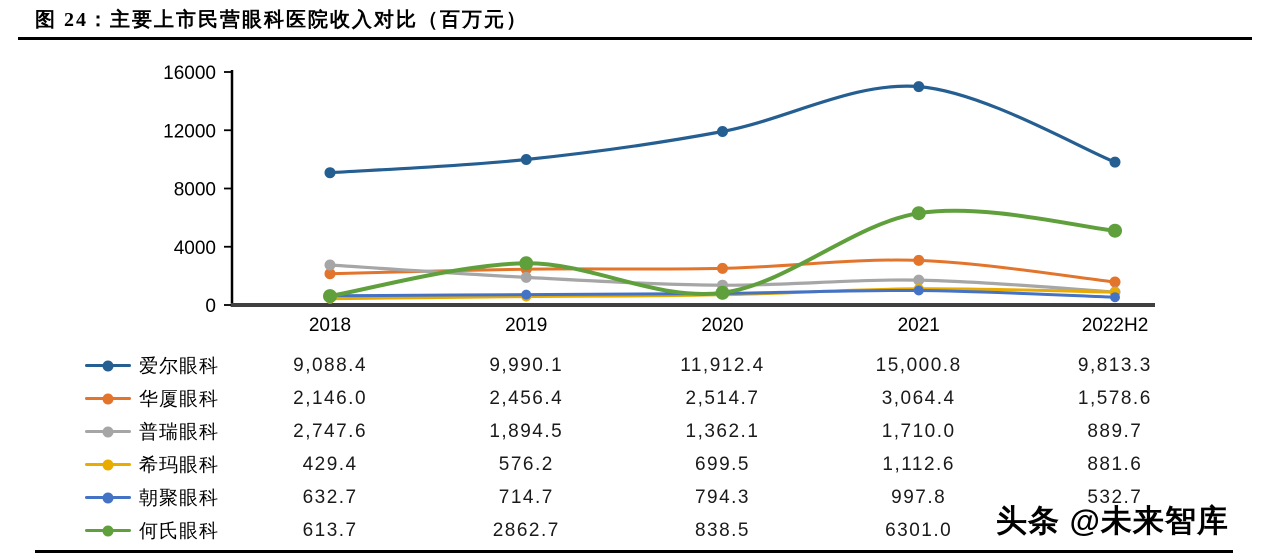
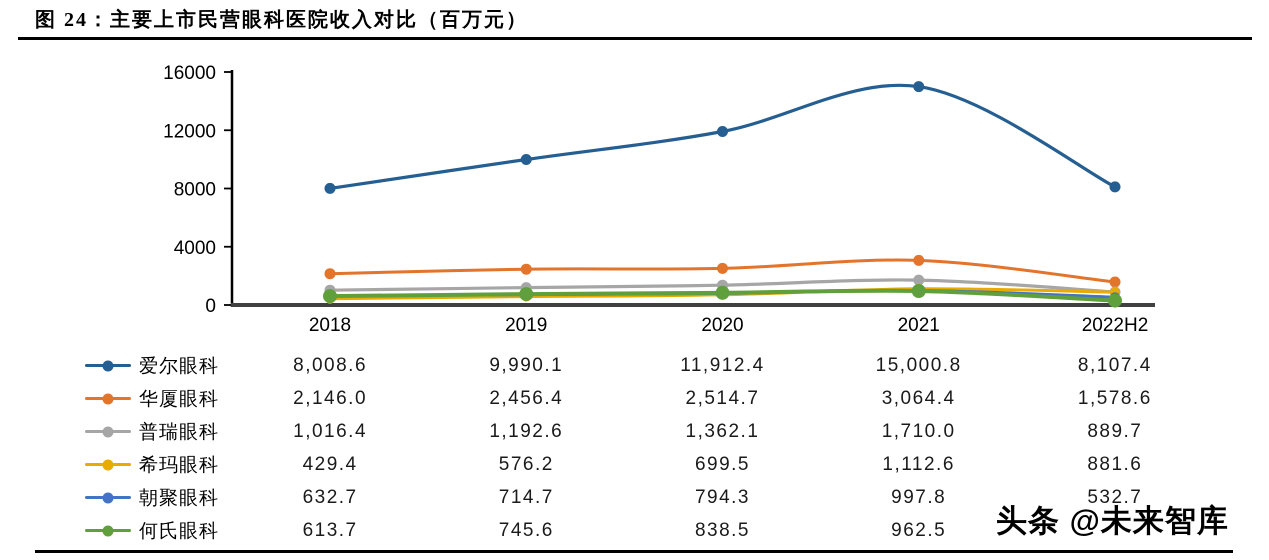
爱尔眼科/2018: 9,088.4 -> 8,008.6
普瑞眼科/2018: 2,747.6 -> 1,016.4
普瑞眼科/2019: 1,894.5 -> 1,192.6
何氏眼科/2019: 2862.7 -> 745.6
何氏眼科/2021: 6301.0 -> 962.5
爱尔眼科/2022H2: 9,813.3 -> 8,107.4
何氏眼科/2022H2: 5100 -> 300
